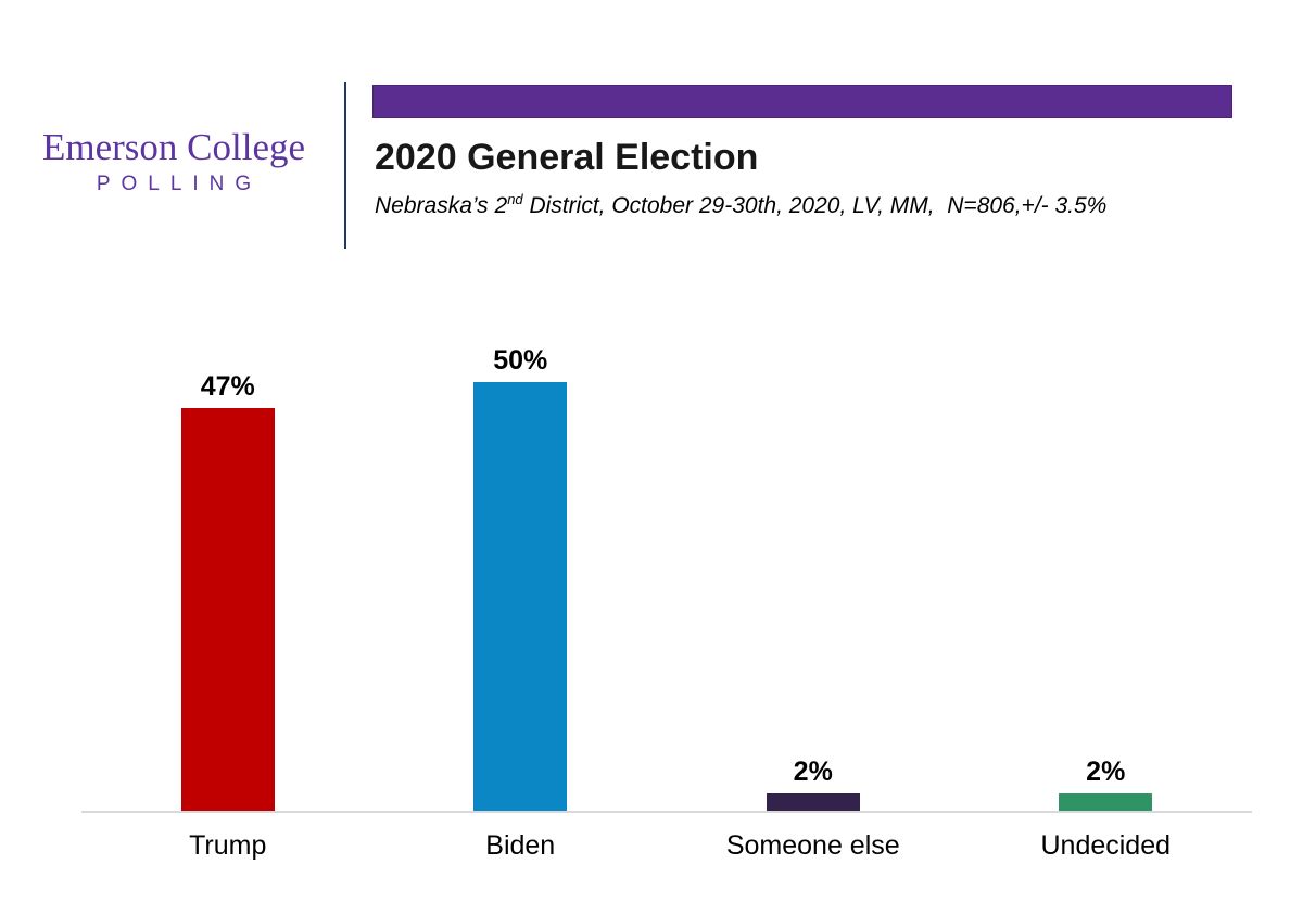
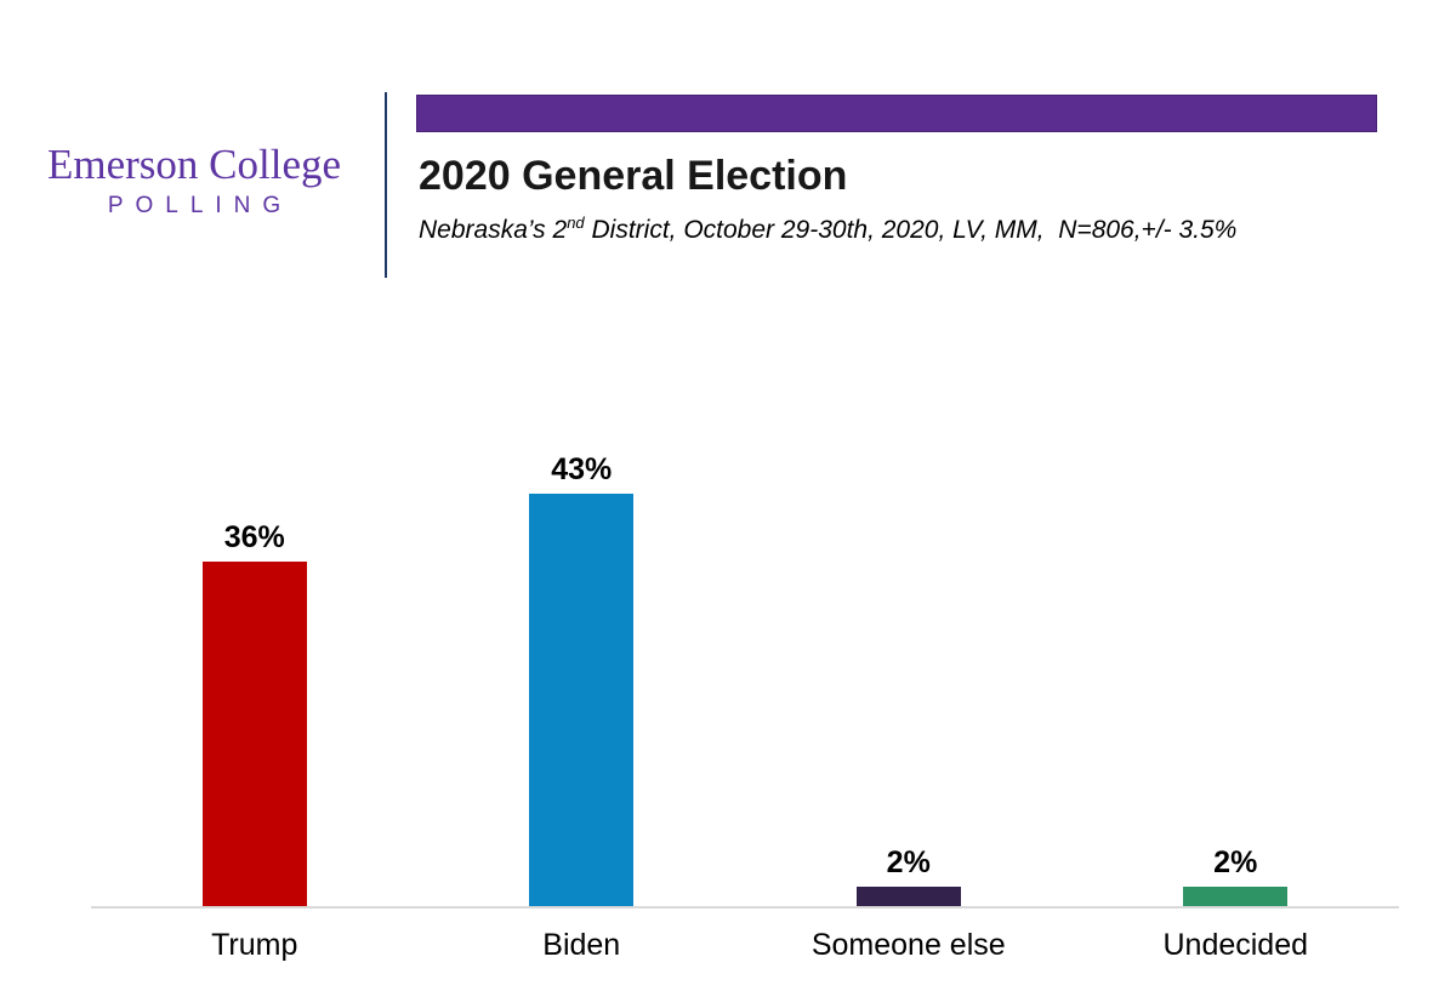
Trump: 47% -> 36%
Biden: 50% -> 43%
